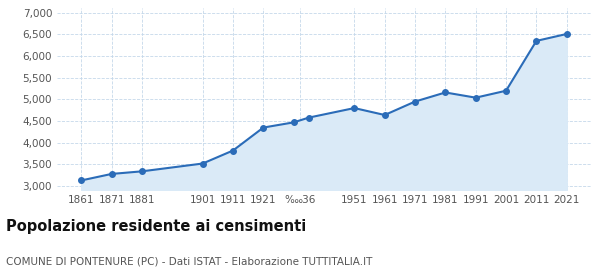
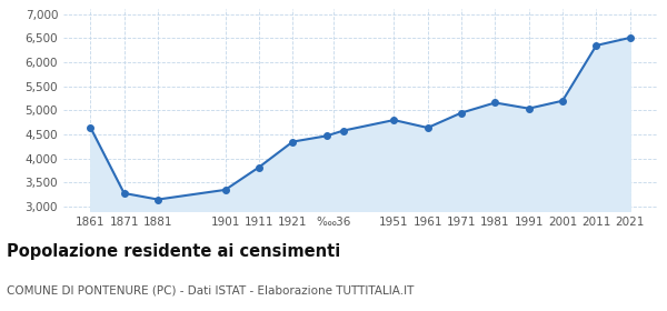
1861: 3,130 -> 4,650
1881: 3,340 -> 3,150
1901: 3,520 -> 3,350
